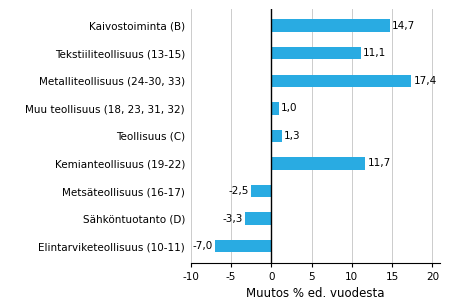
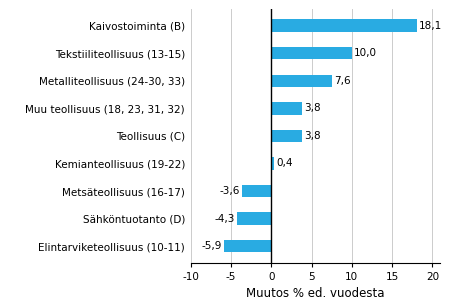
Kaivostoiminta (B): 14,7 -> 18,1
Tekstiiliteollisuus (13-15): 11,1 -> 10,0
Metalliteollisuus (24-30, 33): 17,4 -> 7,6
Muu teollisuus (18, 23, 31, 32): 1,0 -> 3,8
Teollisuus (C): 1,3 -> 3,8
Kemianteollisuus (19-22): 11,7 -> 0,4
Metsäteollisuus (16-17): -2,5 -> -3,6
Sähköntuotanto (D): -3,3 -> -4,3
Elintarviketeollisuus (10-11): -7,0 -> -5,9
